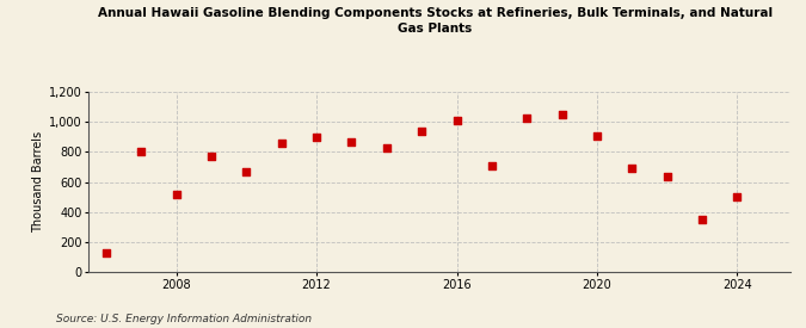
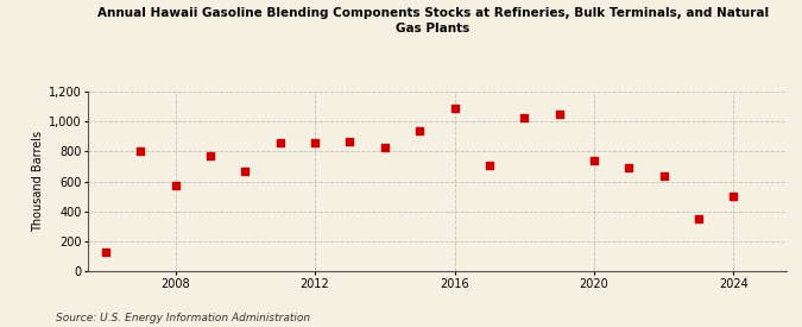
2008: 520 -> 570
2012: 900 -> 860
2016: 1,010 -> 1,090
2020: 910 -> 740
